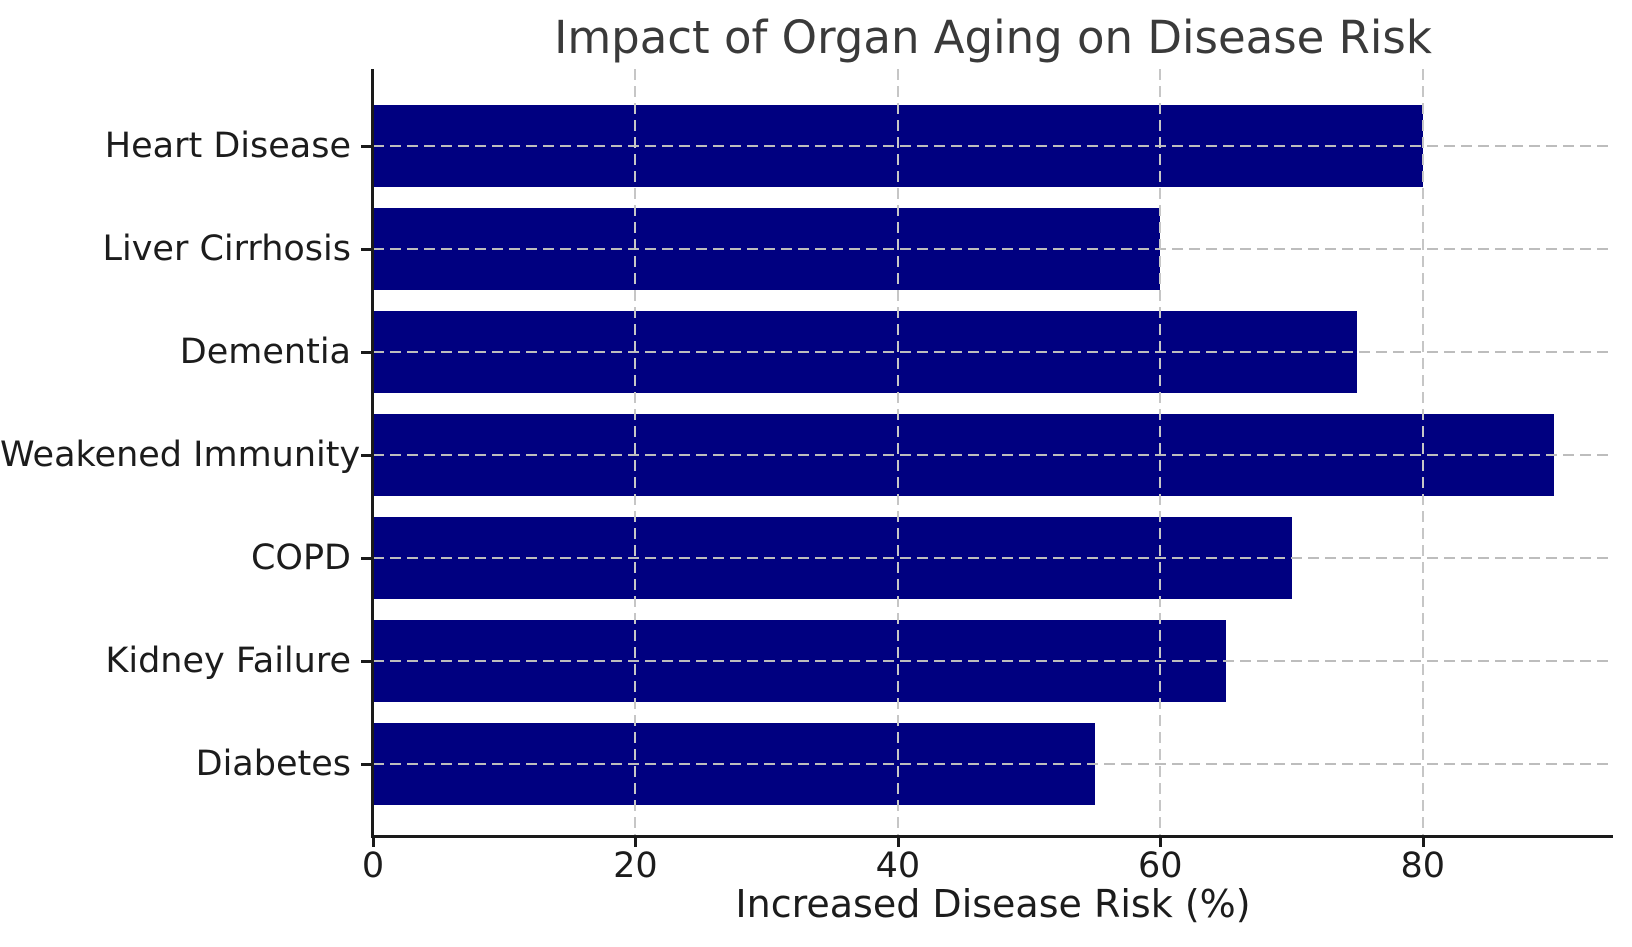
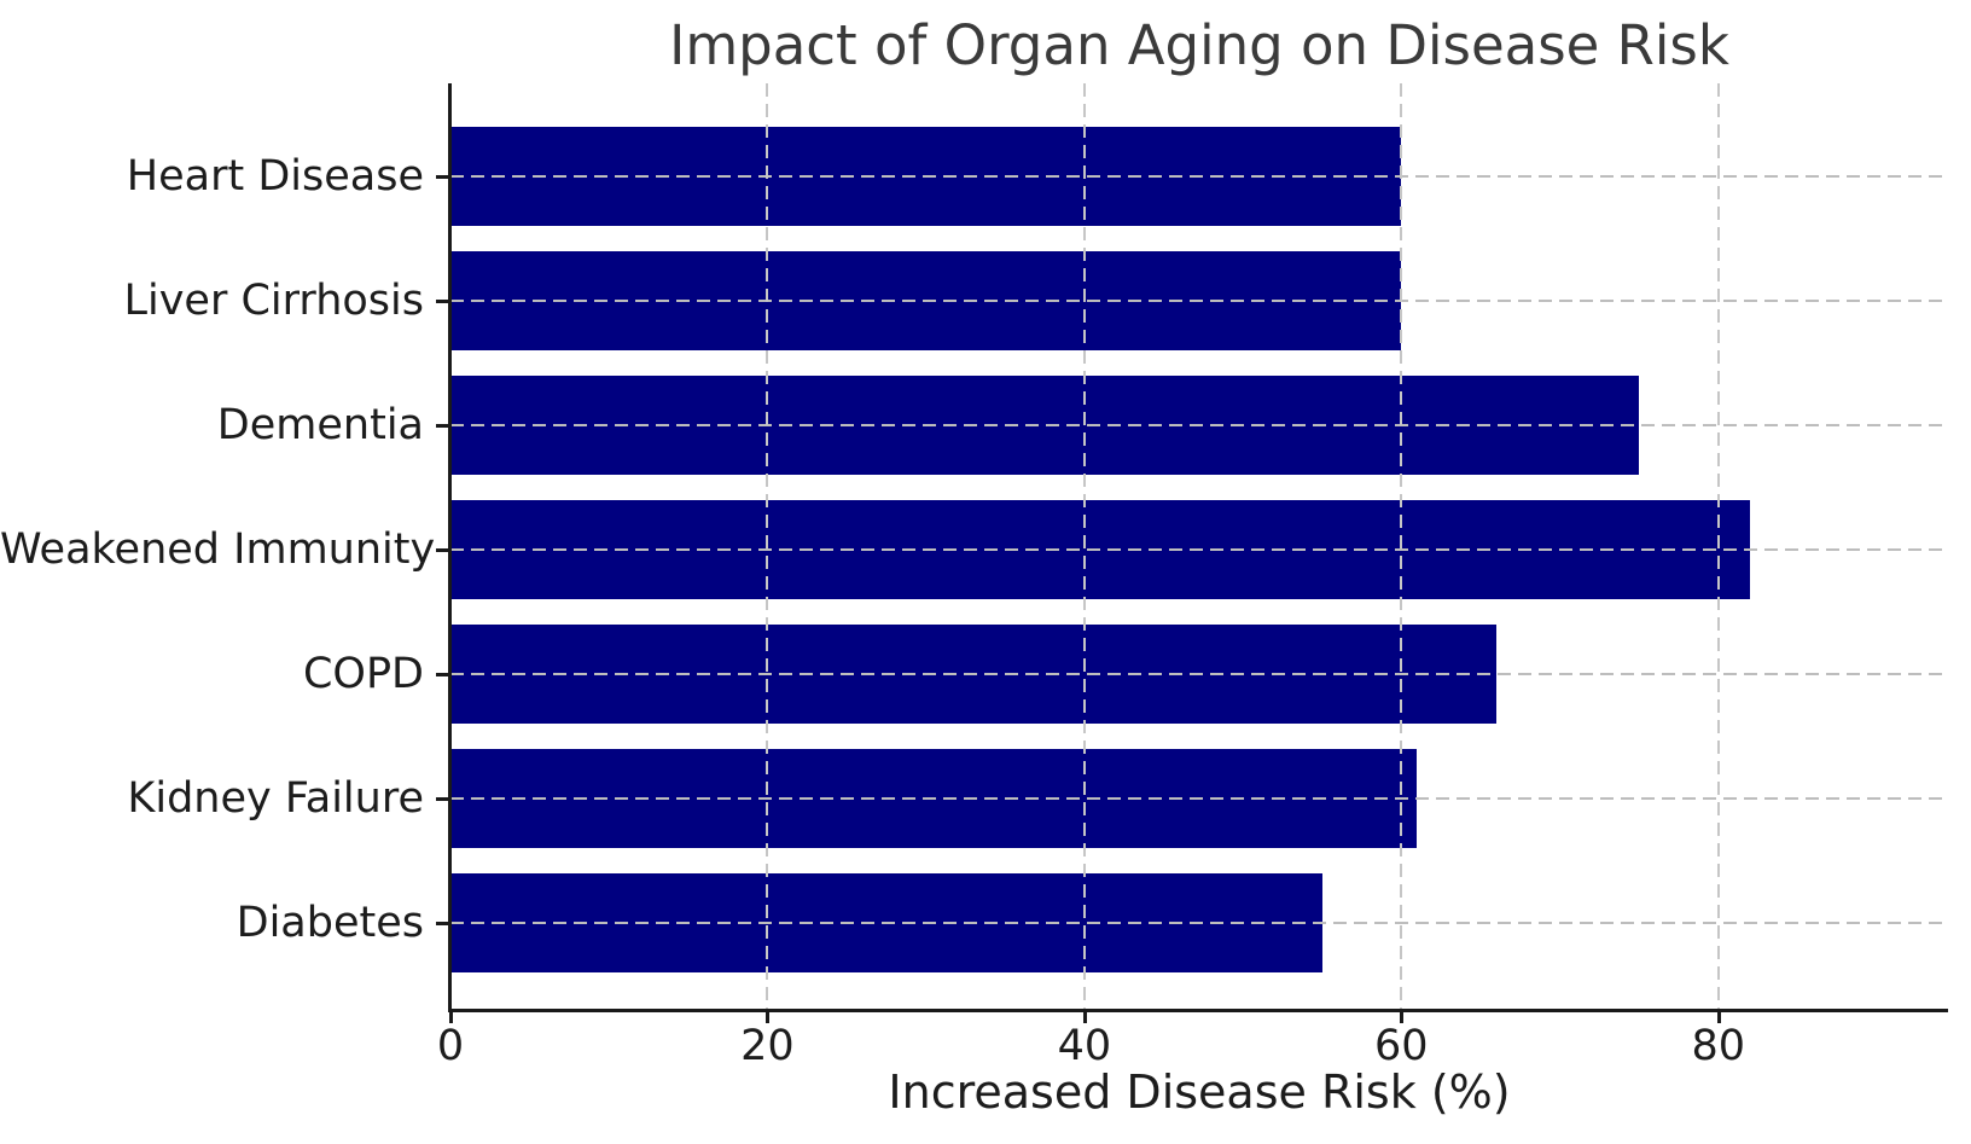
Heart Disease: 80 -> 60
Weakened Immunity: 90 -> 82
COPD: 70 -> 66
Kidney Failure: 65 -> 61
